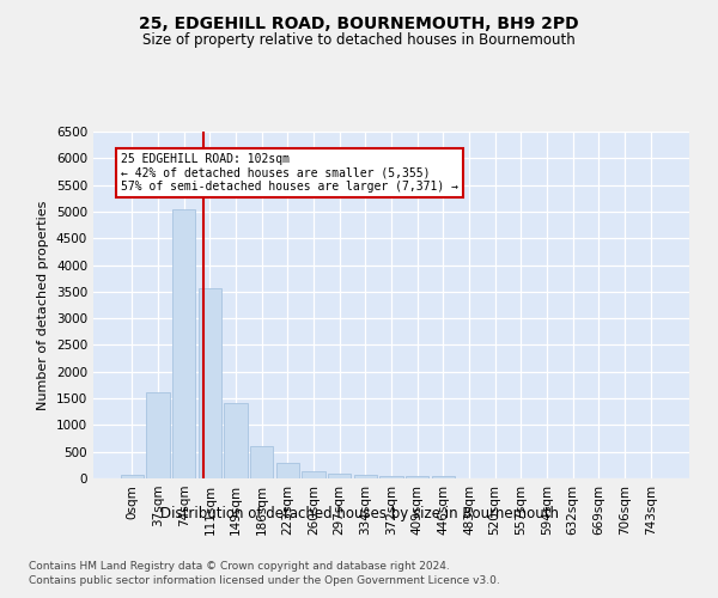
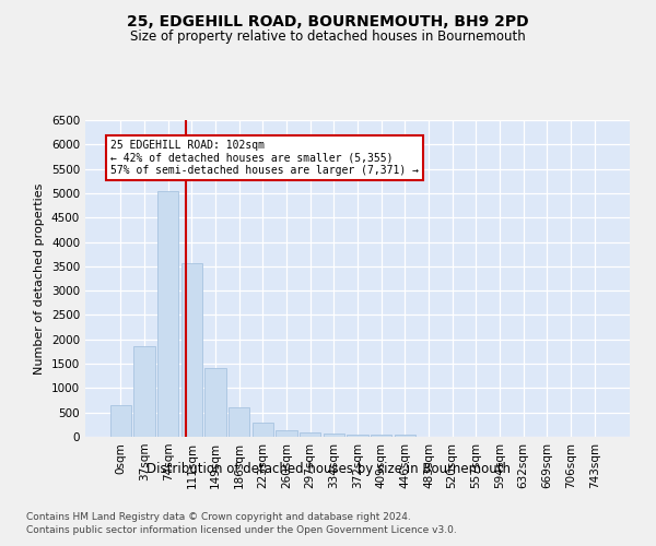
0sqm: 80 -> 650
37sqm: 1620 -> 1850
